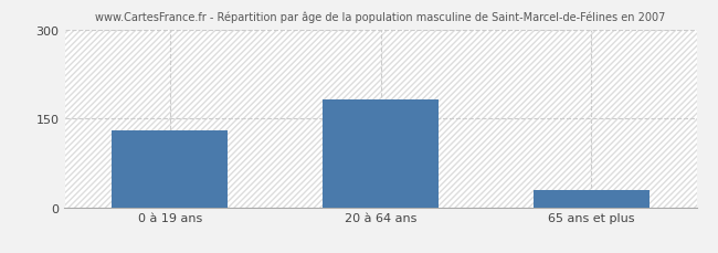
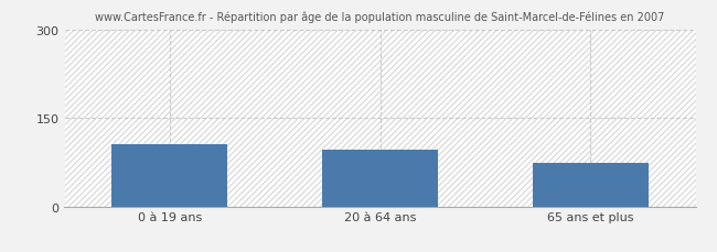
0 à 19 ans: 130 -> 106
20 à 64 ans: 181 -> 96
65 ans et plus: 30 -> 74
